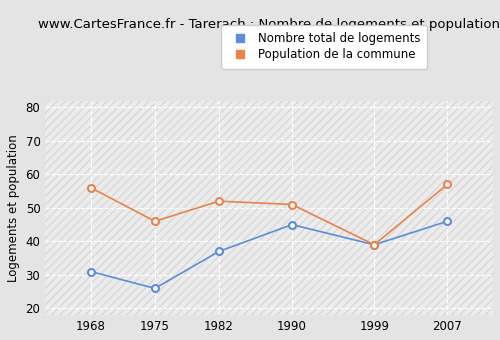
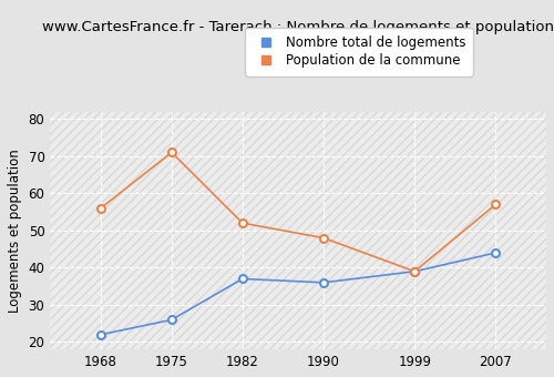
Nombre total de logements/1968: 31 -> 22
Population de la commune/1975: 46 -> 71
Nombre total de logements/1990: 45 -> 36
Population de la commune/1990: 51 -> 48
Nombre total de logements/2007: 46 -> 44
